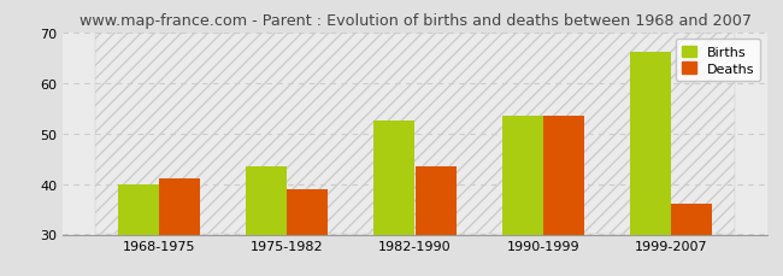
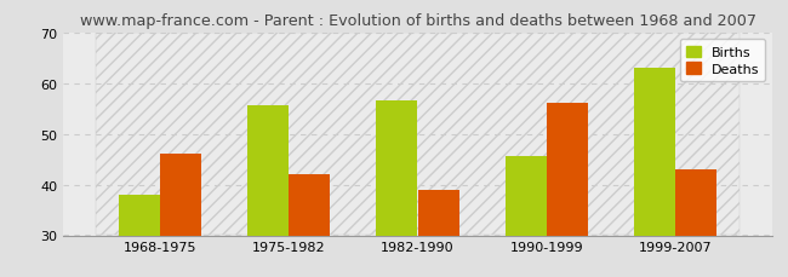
Births/1968-1975: 40.0 -> 38.0
Deaths/1968-1975: 41.0 -> 46.0
Births/1975-1982: 43.5 -> 55.5
Deaths/1975-1982: 39.0 -> 42.0
Births/1982-1990: 52.5 -> 56.5
Deaths/1982-1990: 43.5 -> 39.0
Births/1990-1999: 53.5 -> 45.5
Deaths/1990-1999: 53.5 -> 56.0
Births/1999-2007: 66.0 -> 63.0
Deaths/1999-2007: 36.0 -> 43.0
